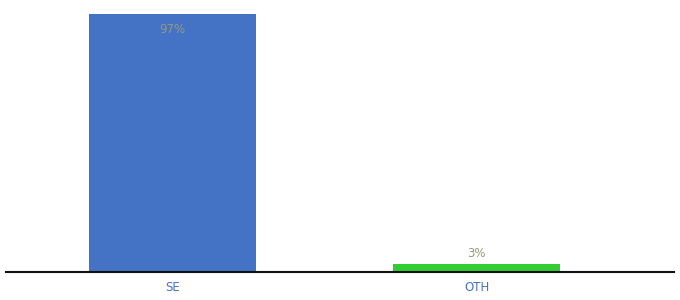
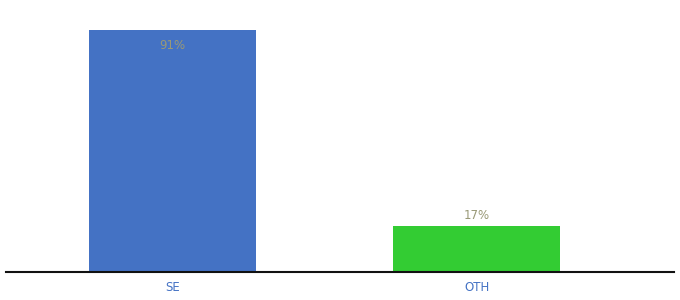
SE: 97% -> 91%
OTH: 3% -> 17%
